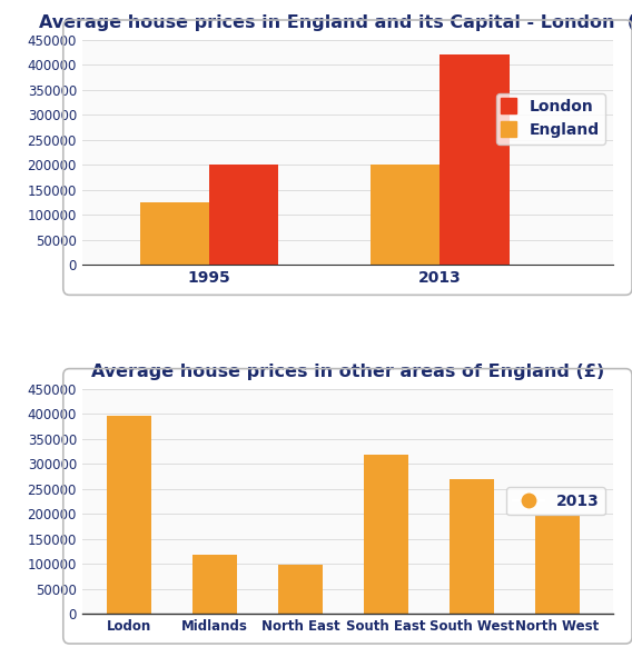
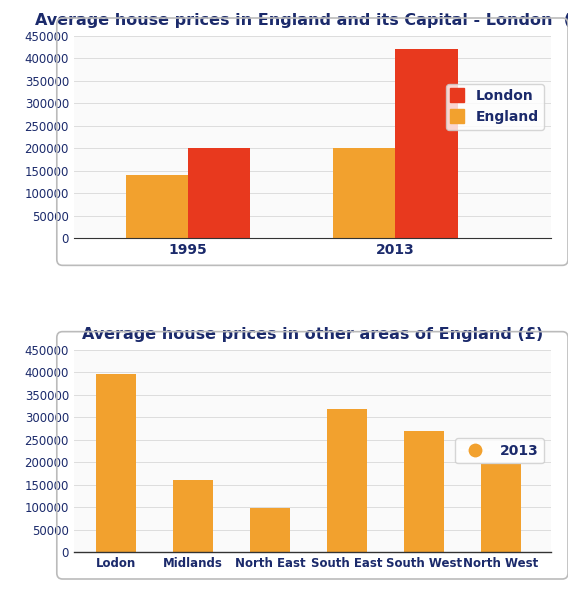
England/1995: 125000 -> 140000
Average house prices in other areas of England (£)/Midlands: 117000 -> 160000
